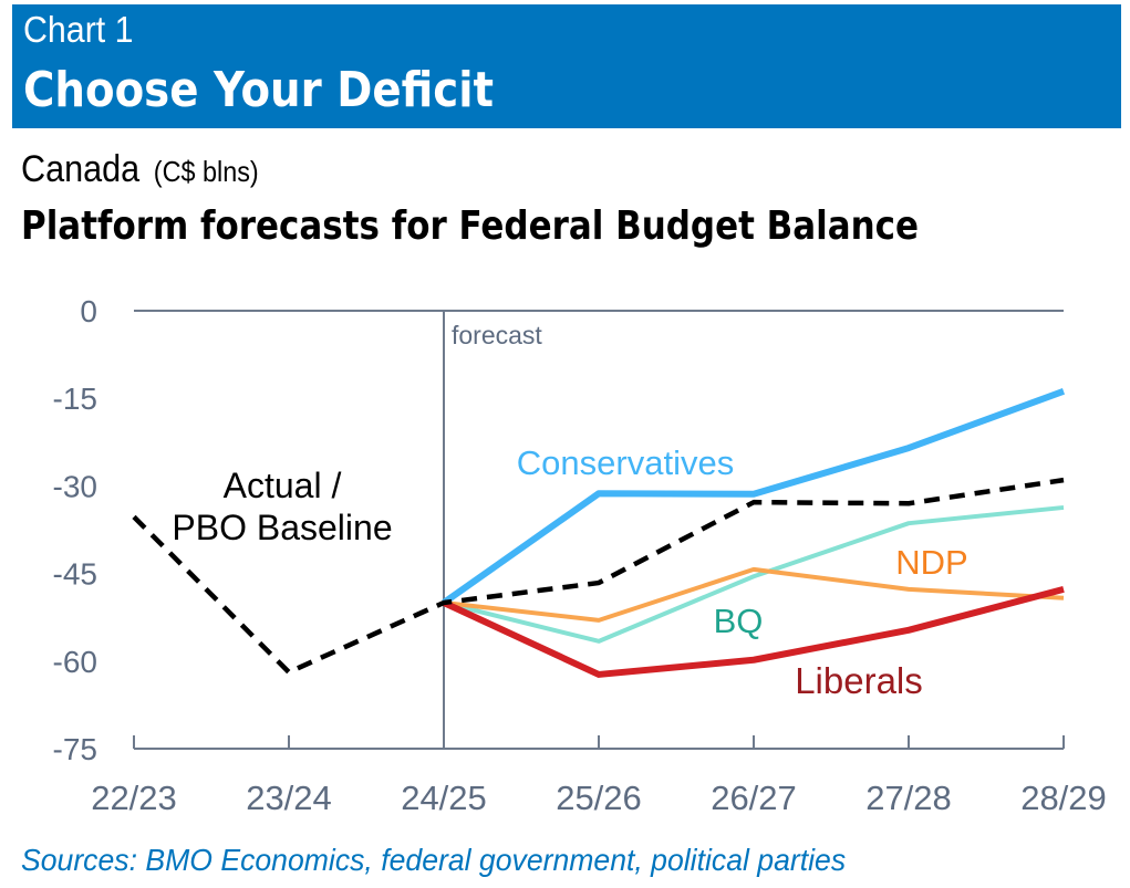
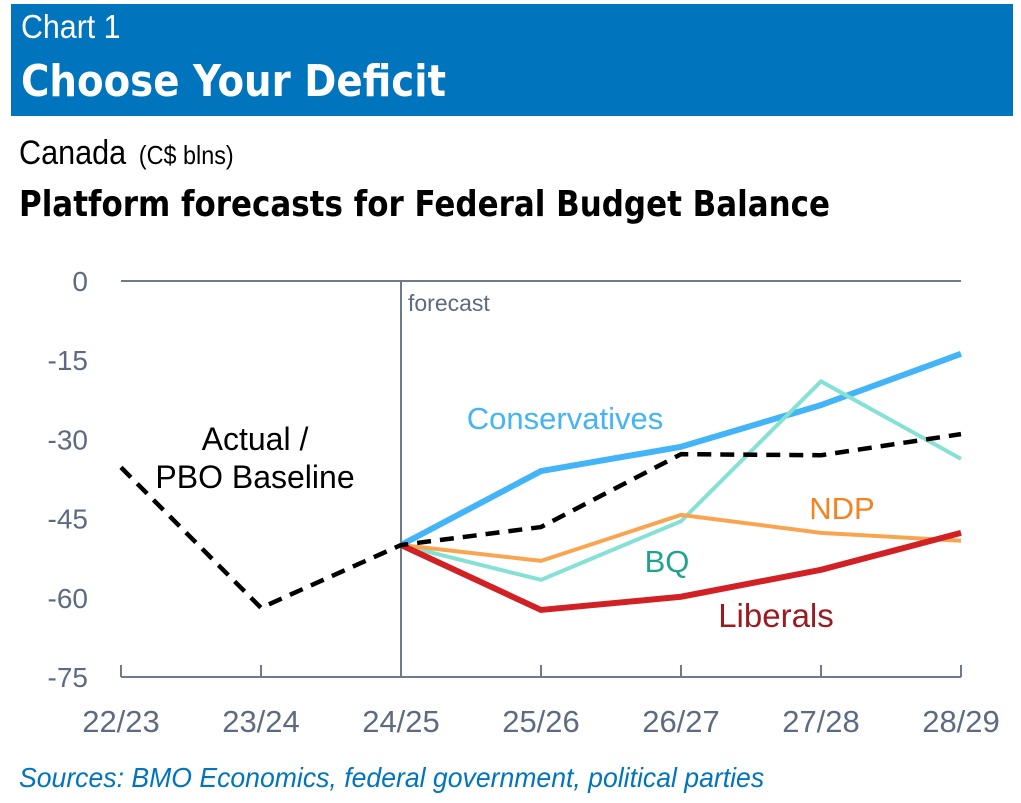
Conservatives/25/26: -31 -> -36
BQ/27/28: -36 -> -19
